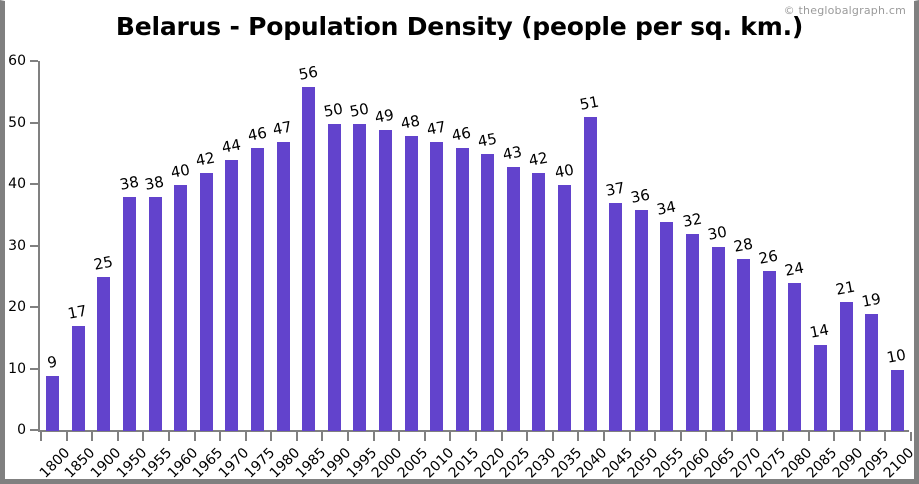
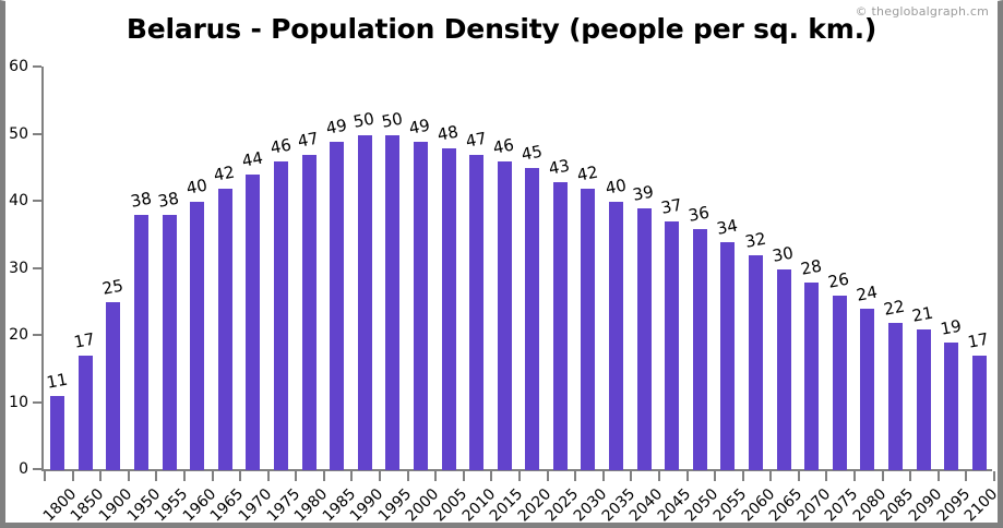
1800: 9 -> 11
1985: 56 -> 49
2040: 51 -> 39
2085: 14 -> 22
2100: 10 -> 17
